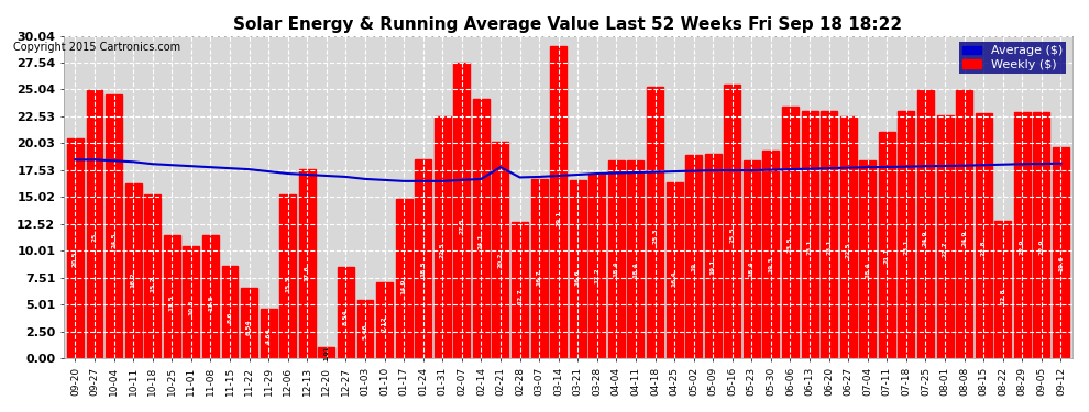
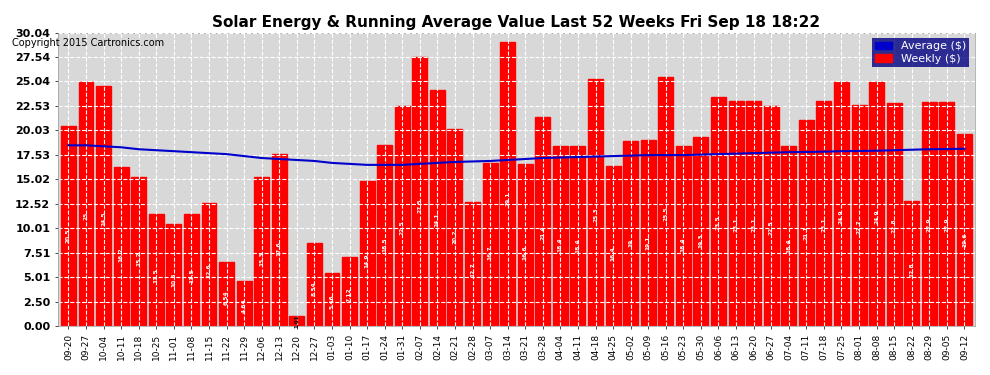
Weekly ($)/11-15: 8.6 -> 12.6
Average ($)/02-21: 17.8 -> 16.8
Weekly ($)/03-28: 17.2 -> 21.4
